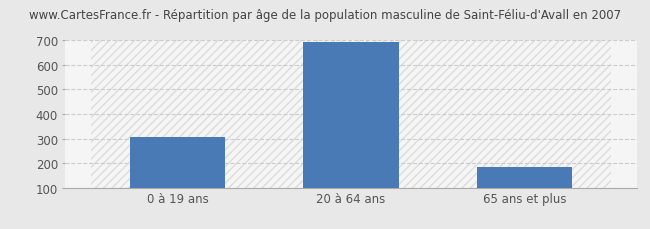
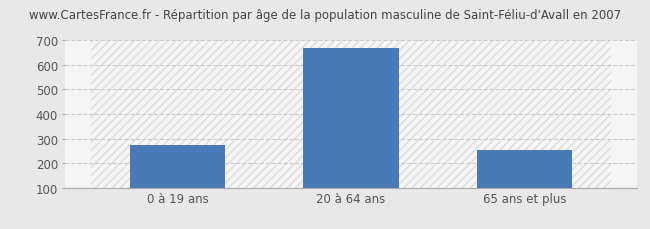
0 à 19 ans: 305 -> 275
20 à 64 ans: 695 -> 670
65 ans et plus: 185 -> 255
